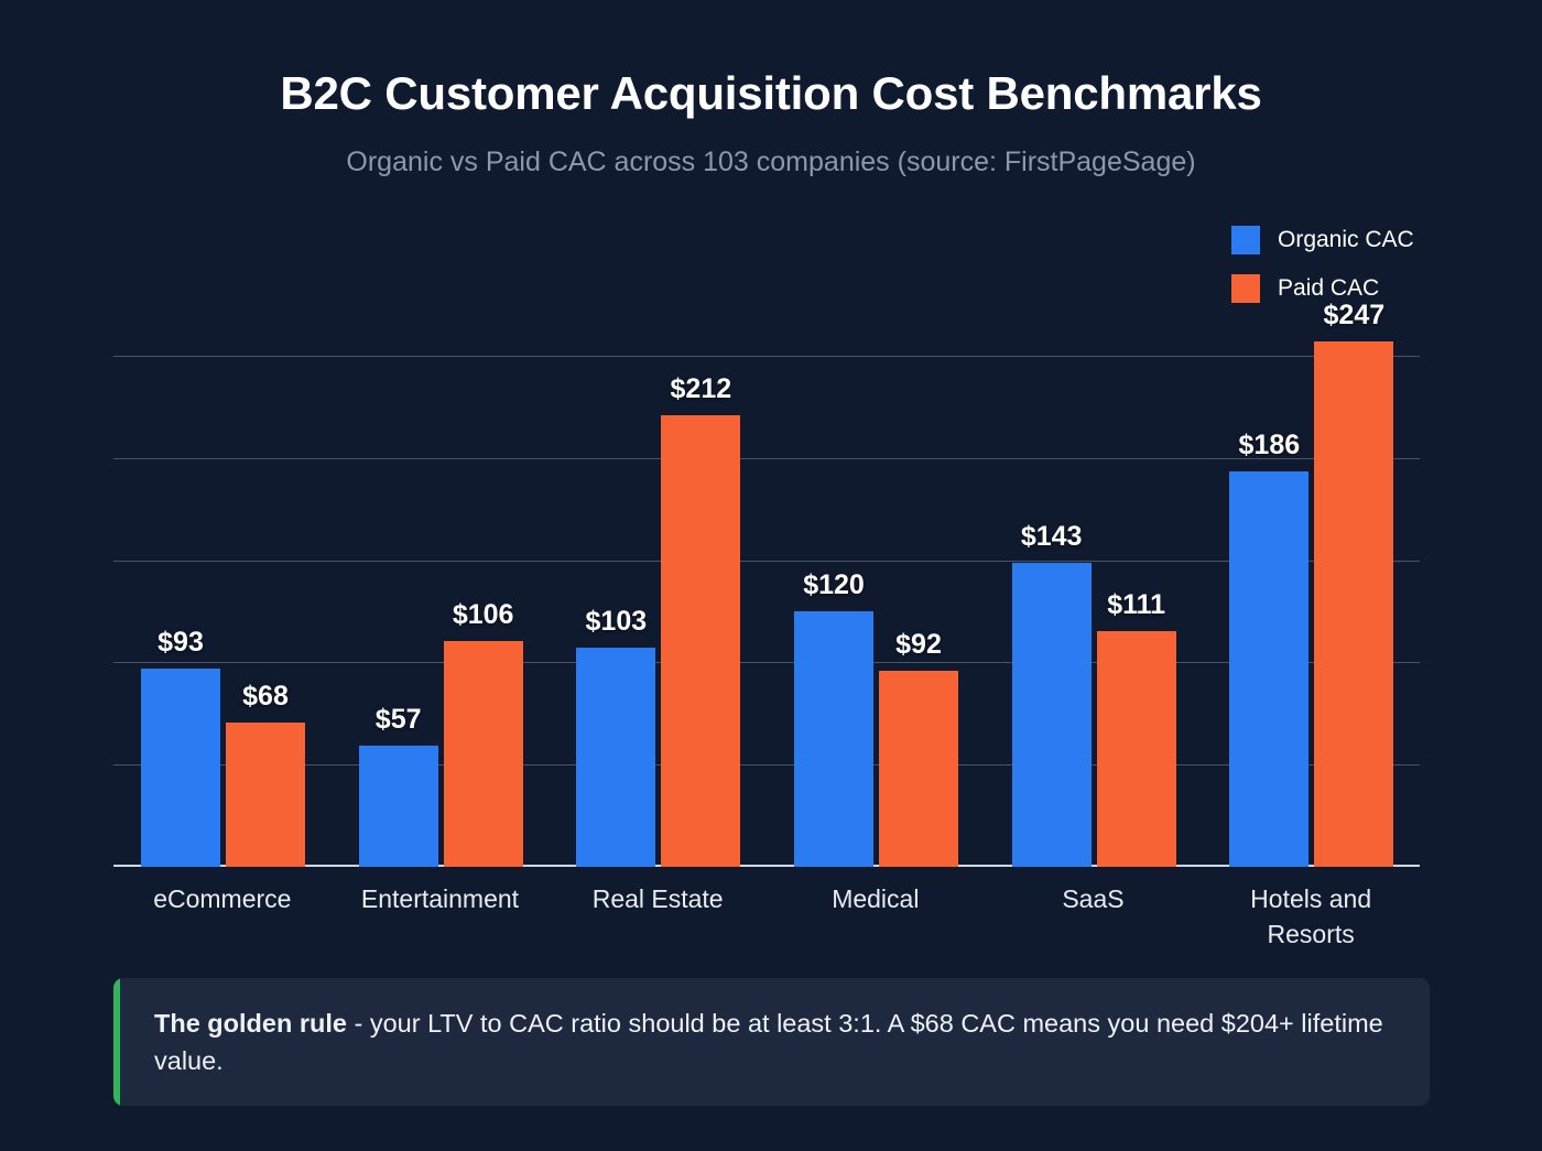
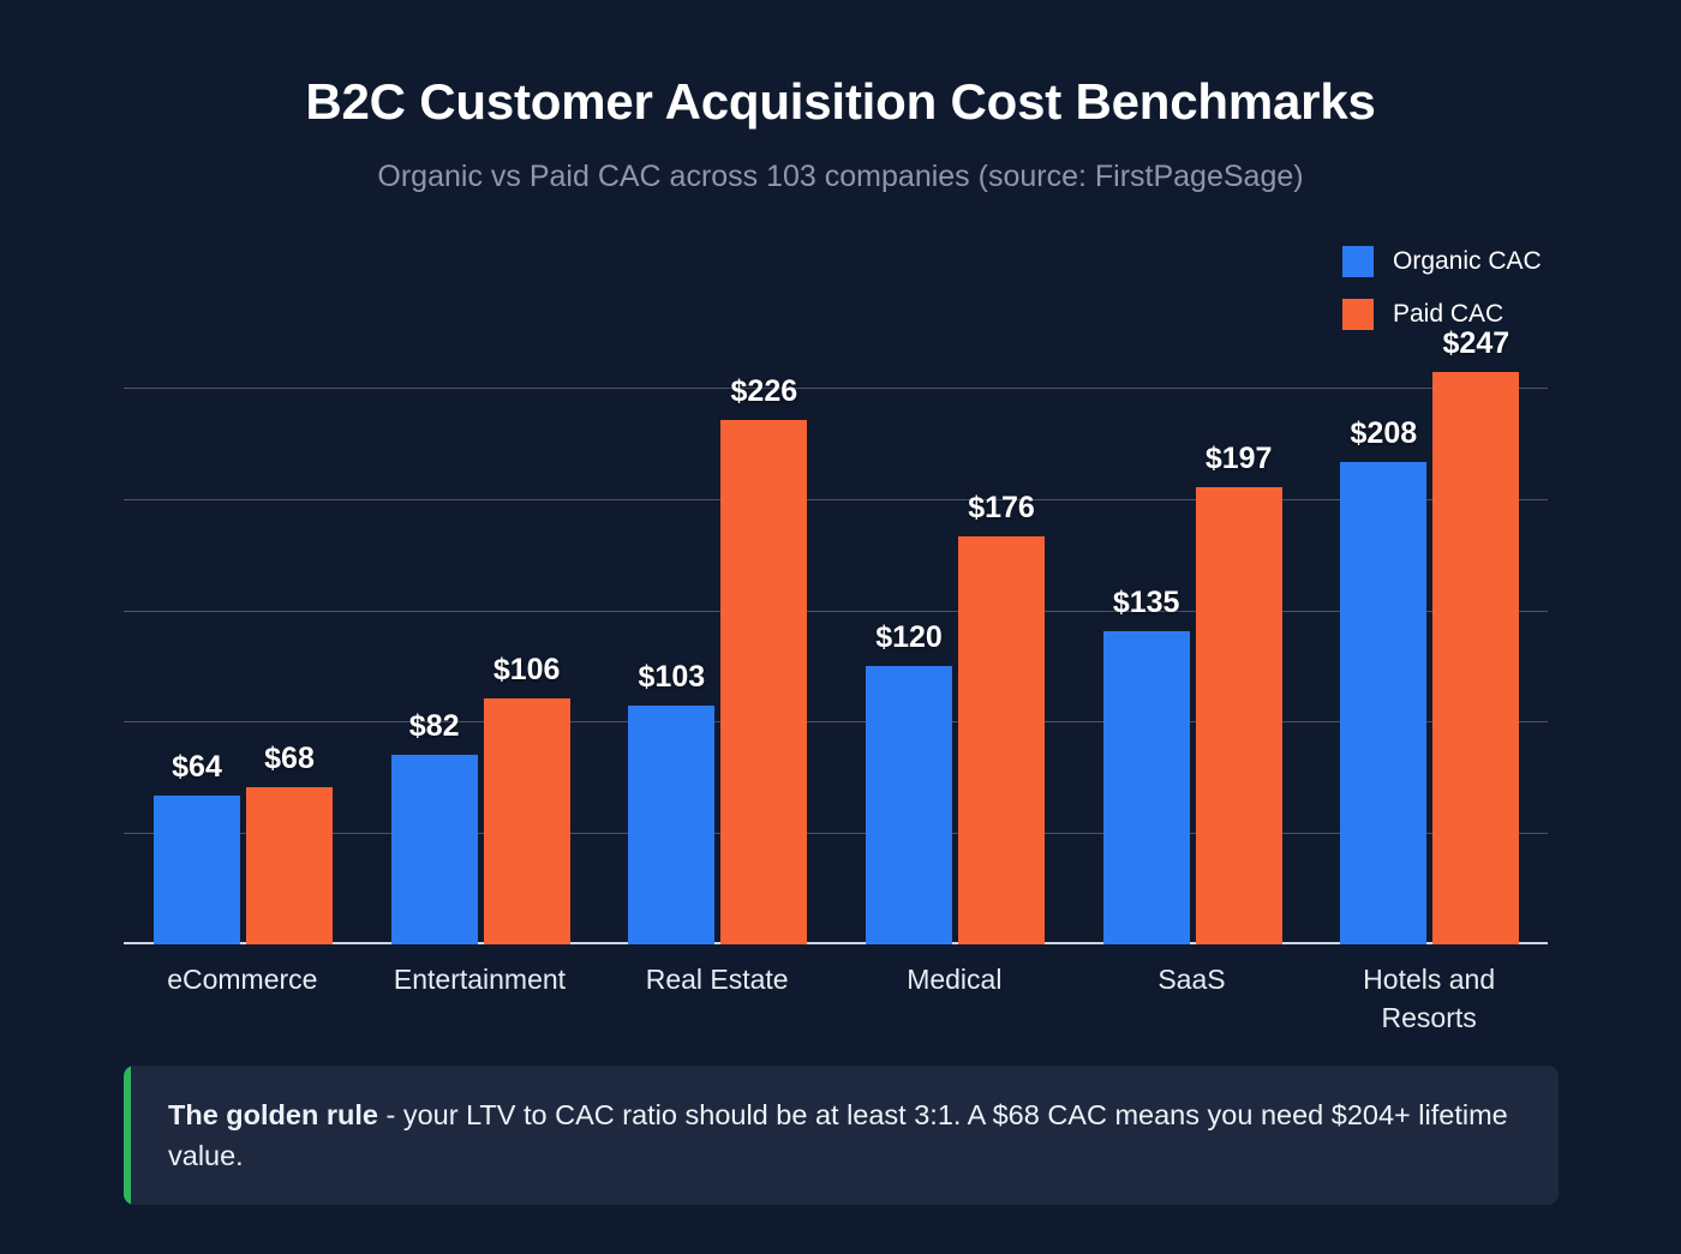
Organic CAC/eCommerce: $93 -> $64
Organic CAC/Entertainment: $57 -> $82
Paid CAC/Real Estate: $212 -> $226
Paid CAC/Medical: $92 -> $176
Organic CAC/SaaS: $143 -> $135
Paid CAC/SaaS: $111 -> $197
Organic CAC/Hotels and Resorts: $186 -> $208
